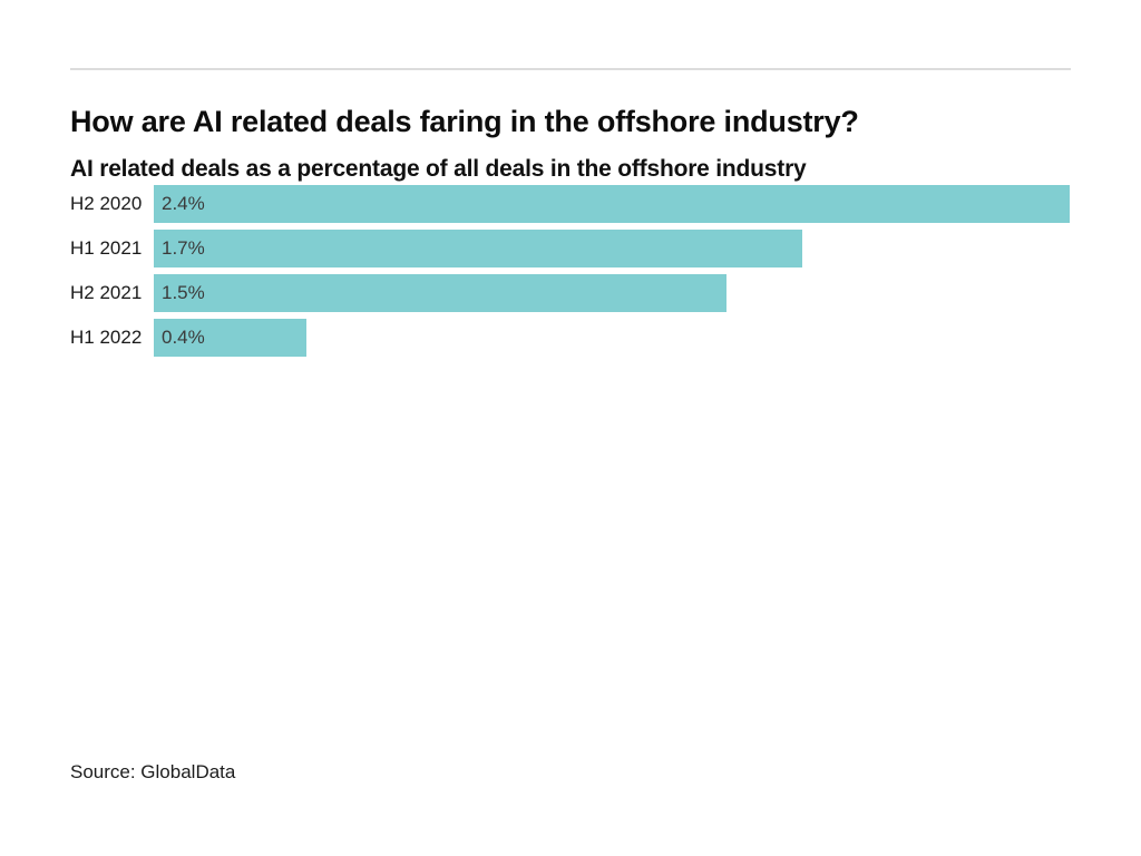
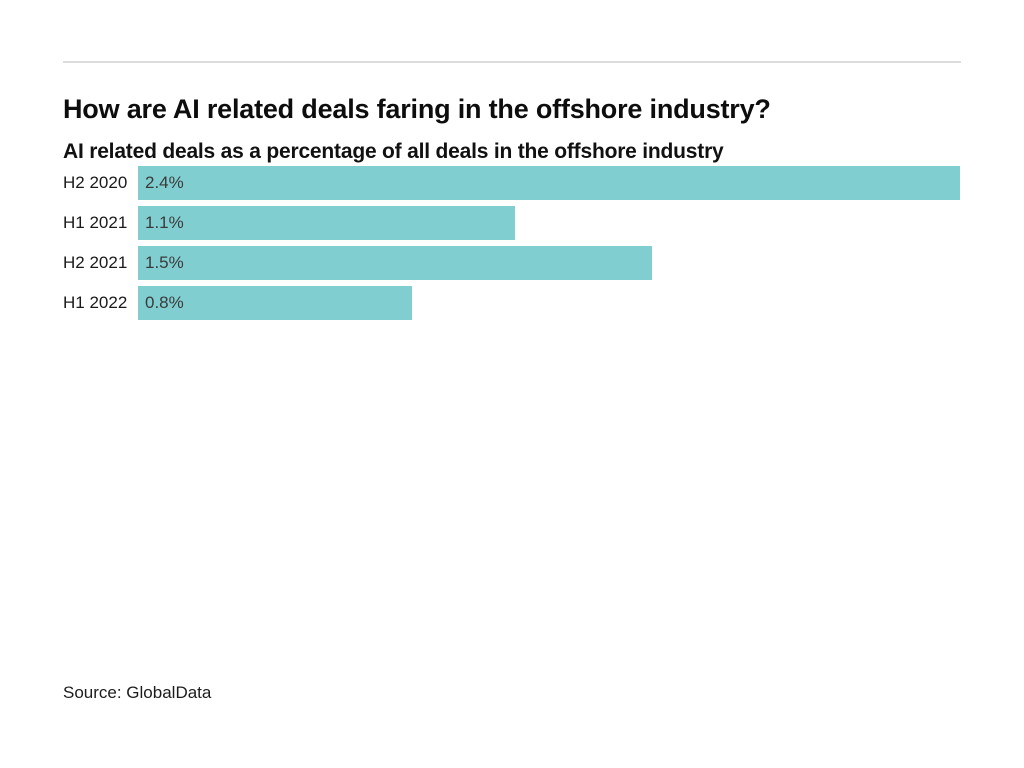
H1 2021: 1.7% -> 1.1%
H1 2022: 0.4% -> 0.8%
